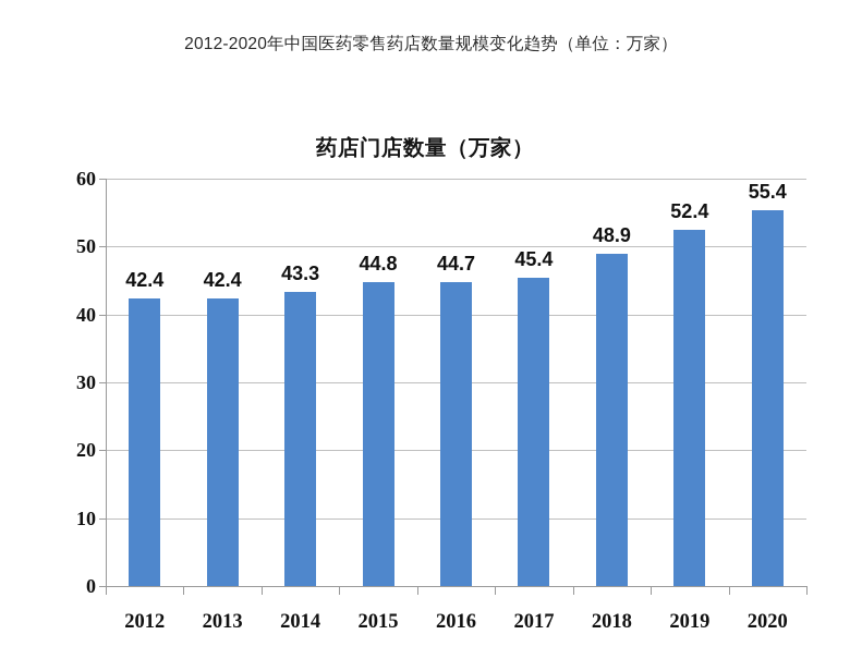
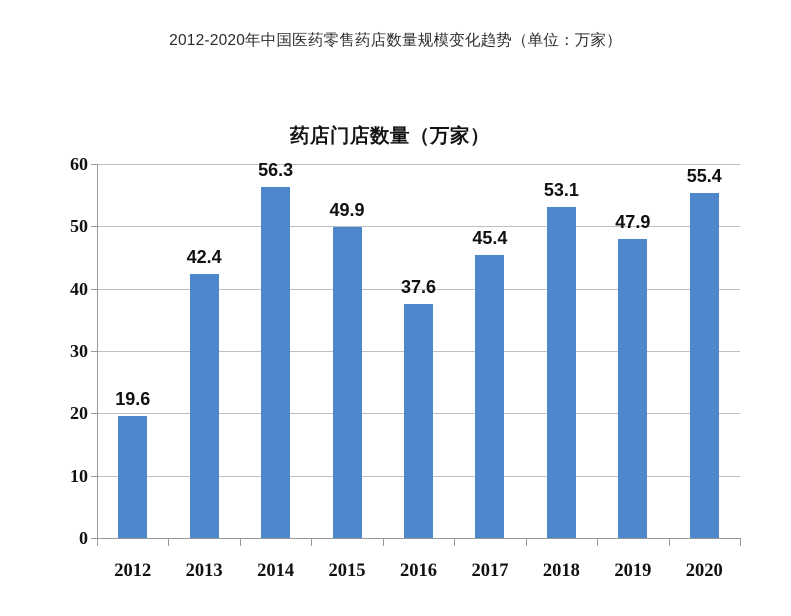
2012: 42.4 -> 19.6
2014: 43.3 -> 56.3
2015: 44.8 -> 49.9
2016: 44.7 -> 37.6
2018: 48.9 -> 53.1
2019: 52.4 -> 47.9
